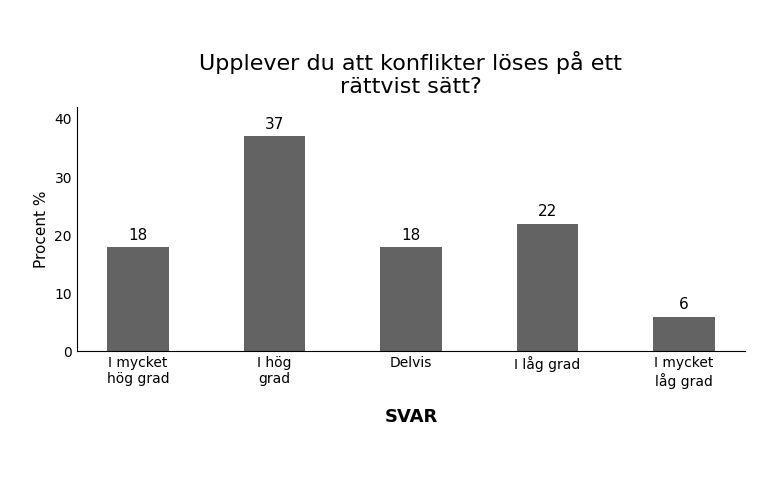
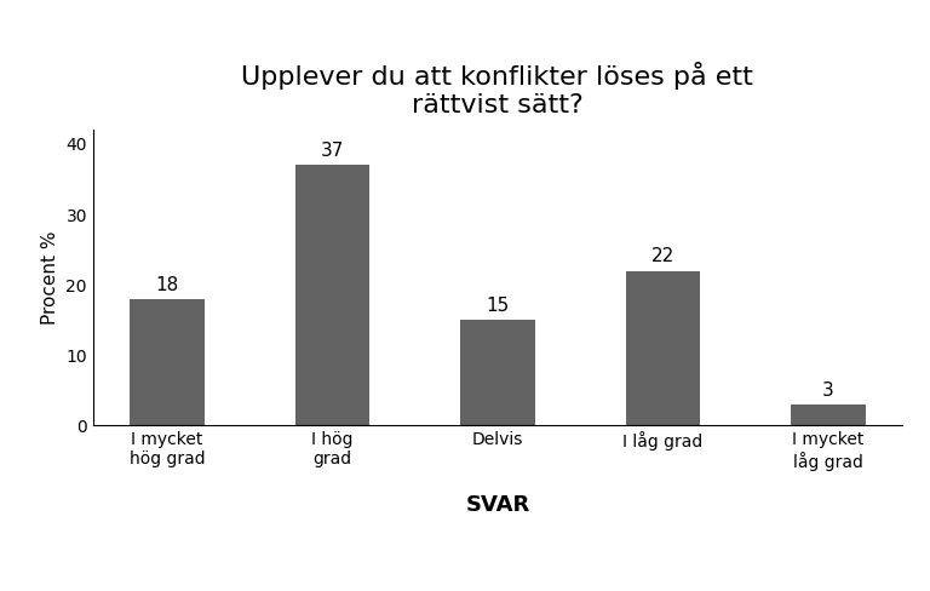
Delvis: 18 -> 15
I mycket låg grad: 6 -> 3
